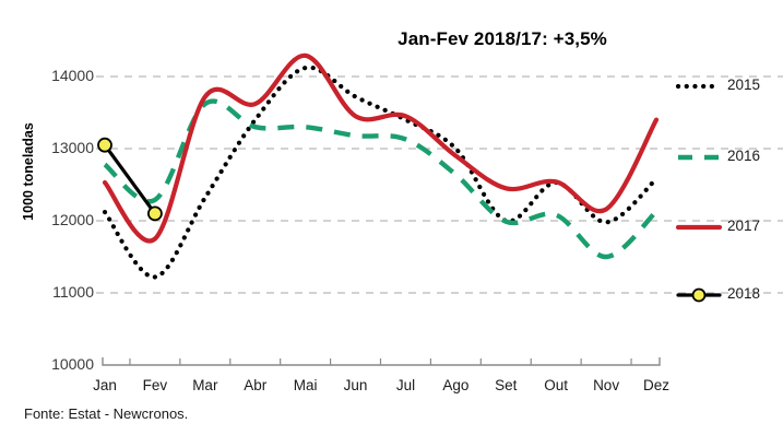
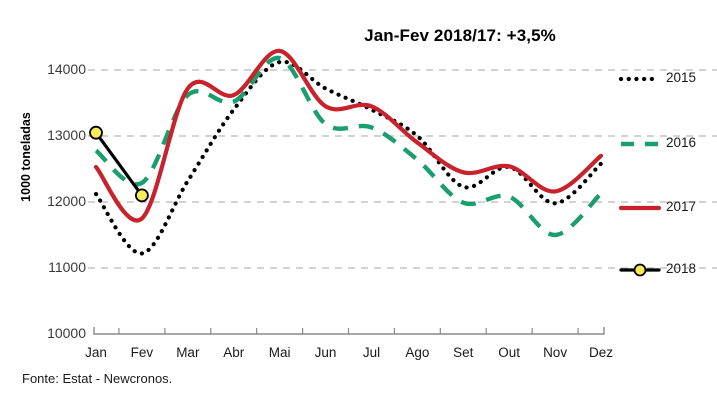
2016/Abr: 13300 -> 13500
2016/Mai: 13300 -> 14200
2015/Set: 12000 -> 12200
2017/Dez: 13400 -> 12700
